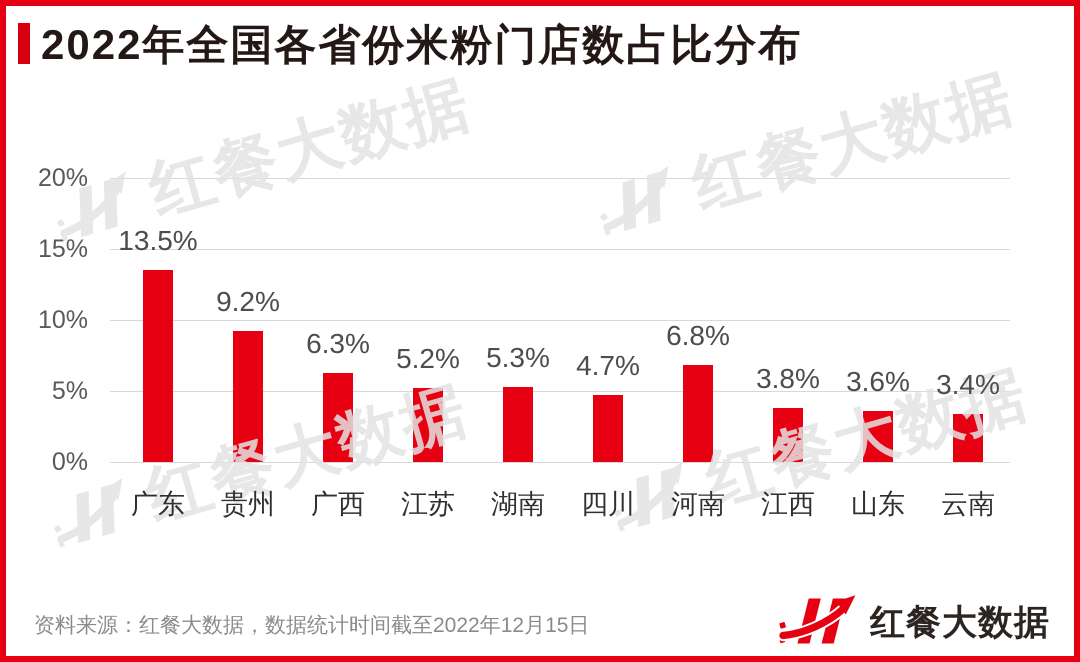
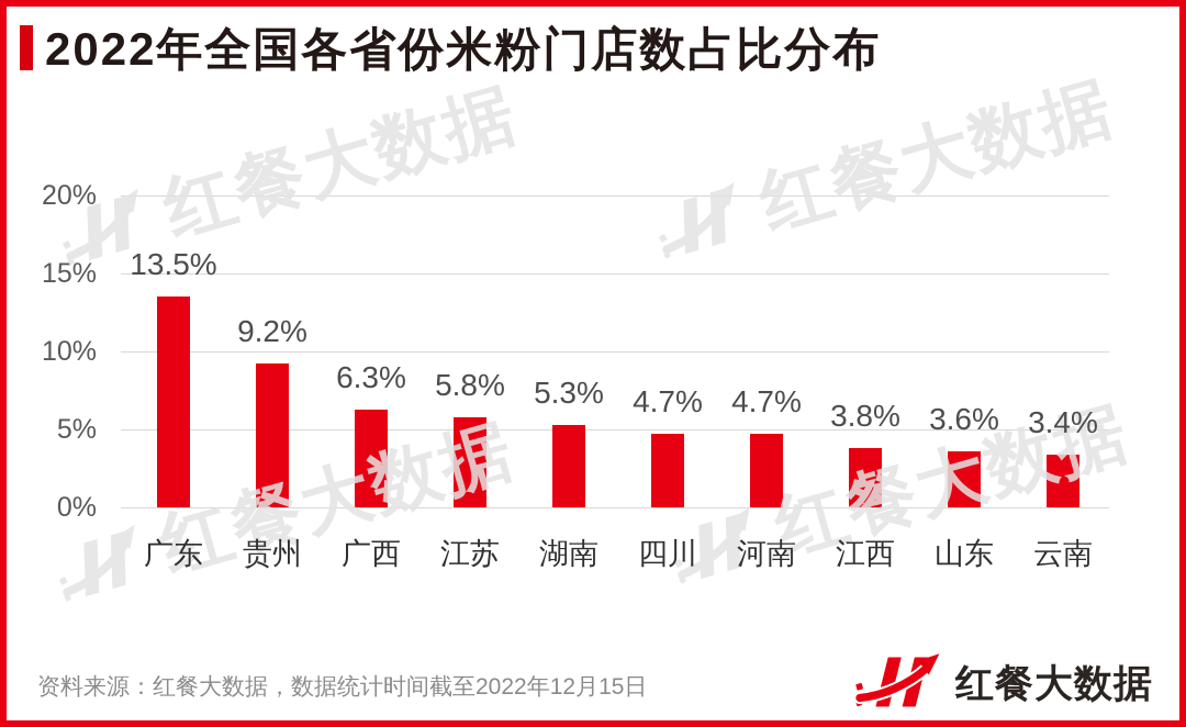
江苏: 5.2% -> 5.8%
河南: 6.8% -> 4.7%
